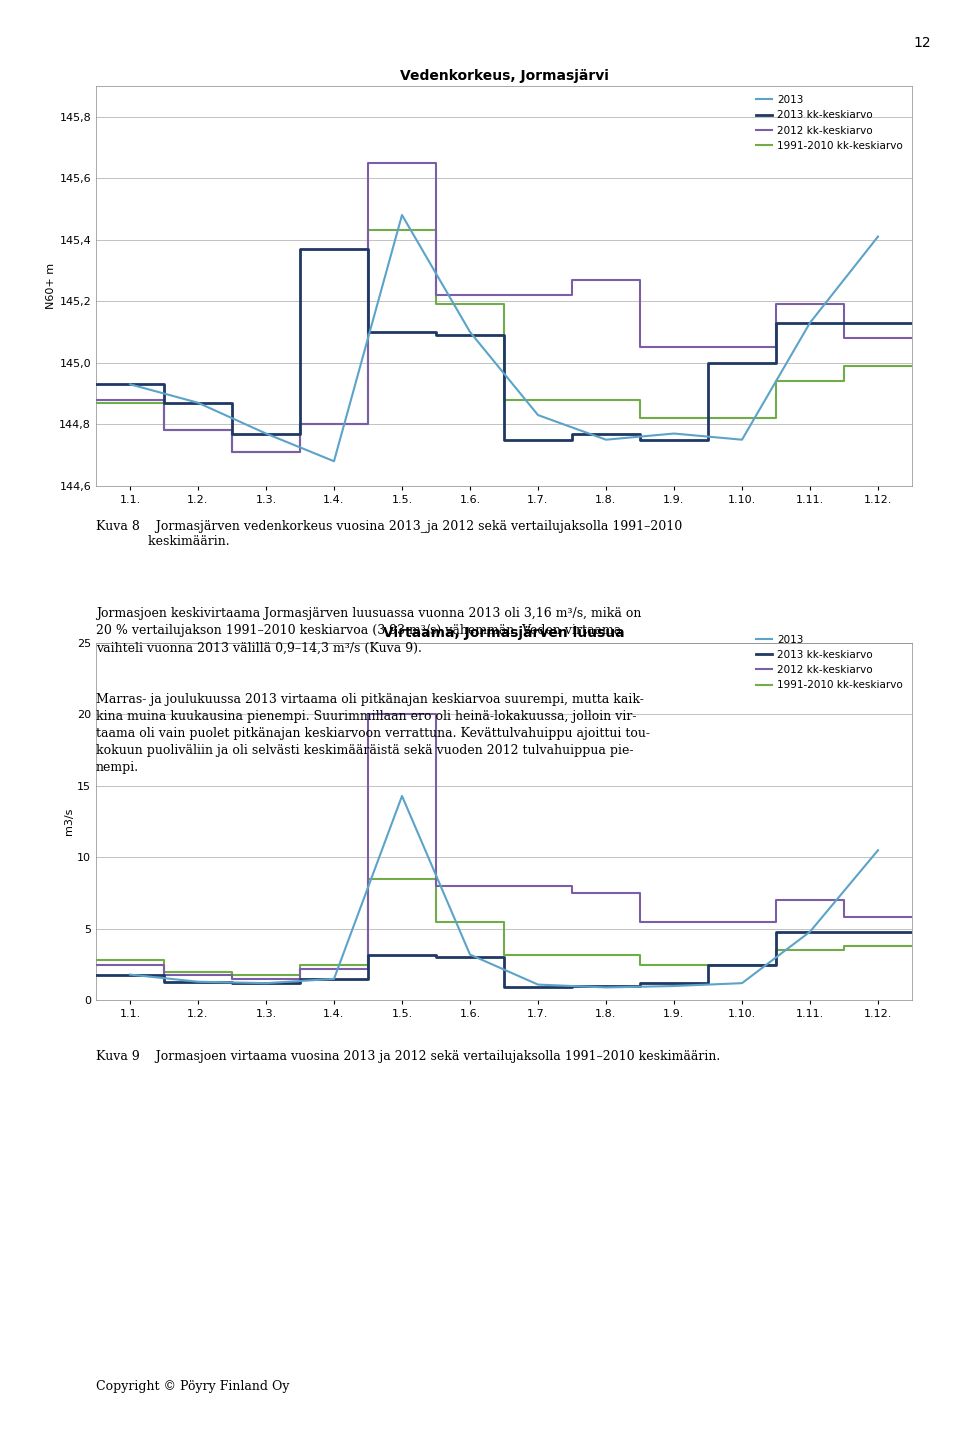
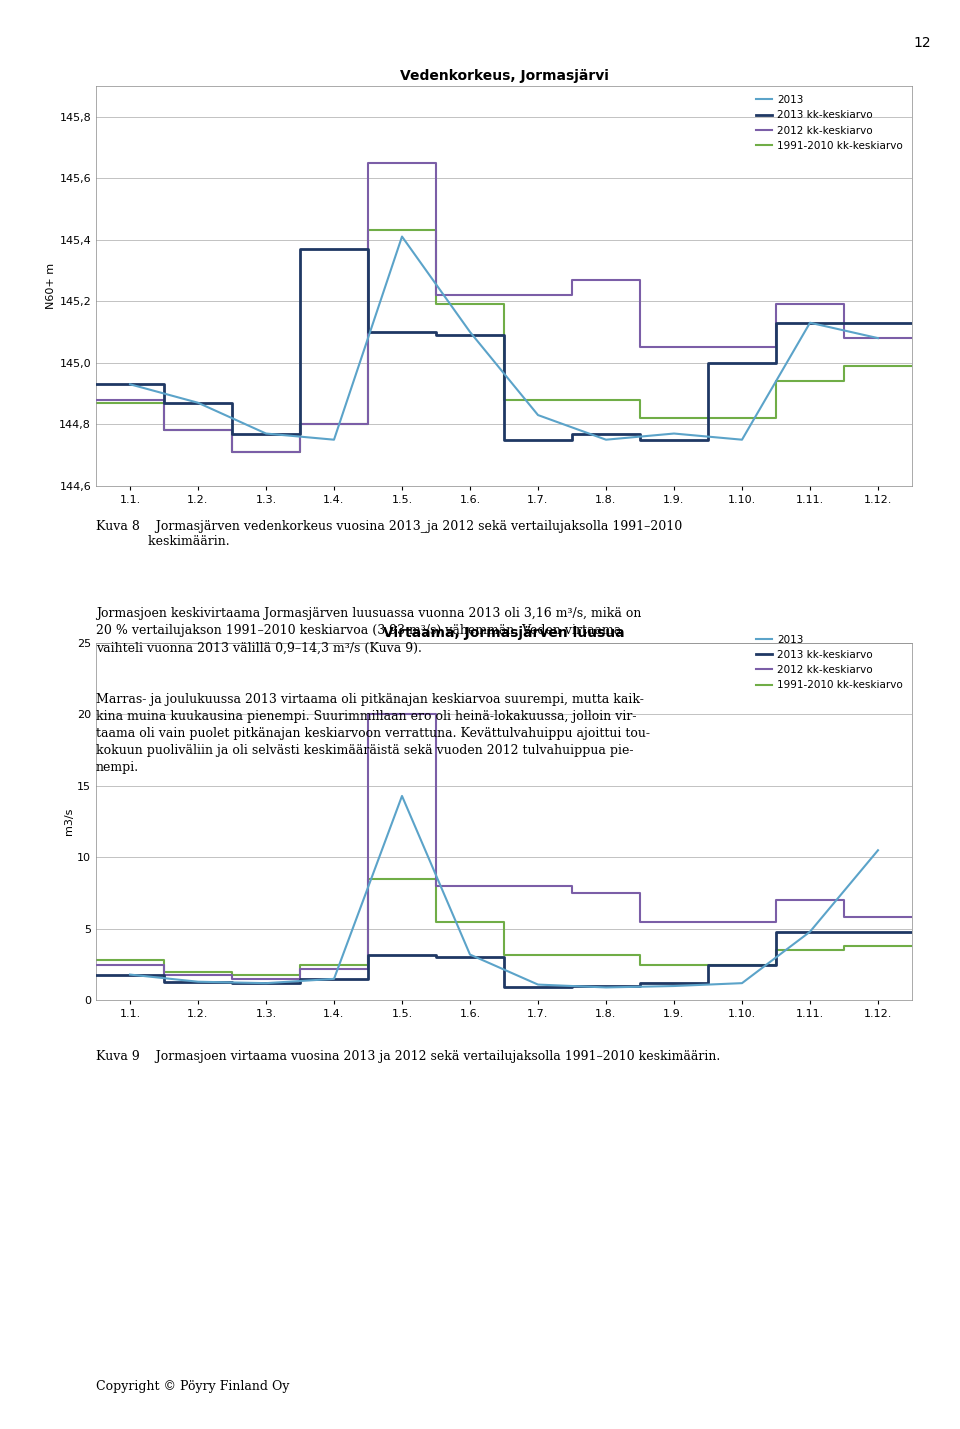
Vedenkorkeus, Jormasjärvi/2013/1.4.: 144,68 -> 144,75
Vedenkorkeus, Jormasjärvi/2013/1.5.: 145,48 -> 145,41
Vedenkorkeus, Jormasjärvi/2013/1.12.: 145,41 -> 145,08
